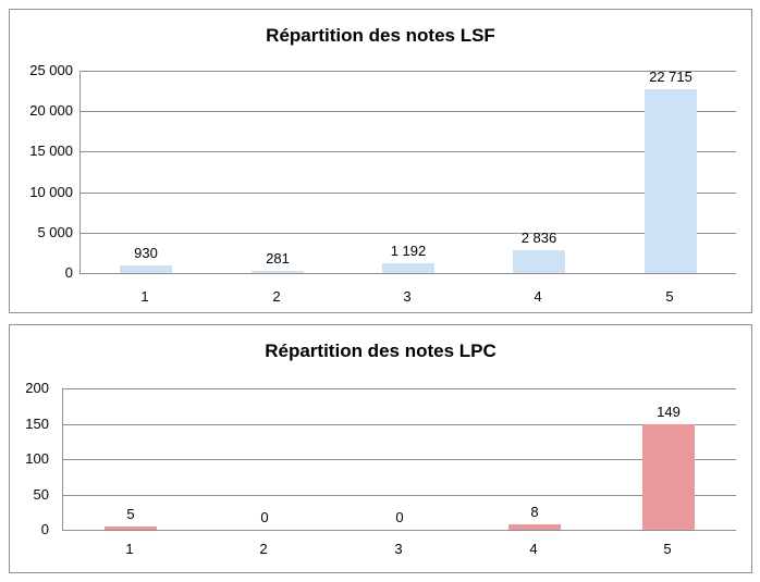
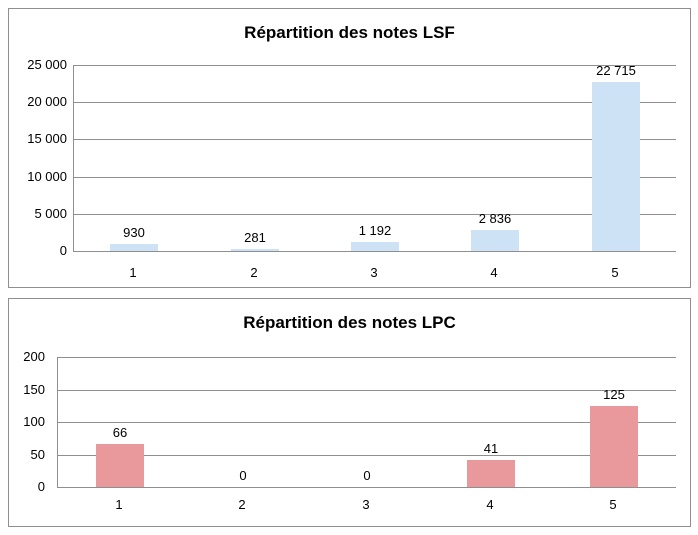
Répartition des notes LPC/1: 5 -> 66
Répartition des notes LPC/4: 8 -> 41
Répartition des notes LPC/5: 149 -> 125
